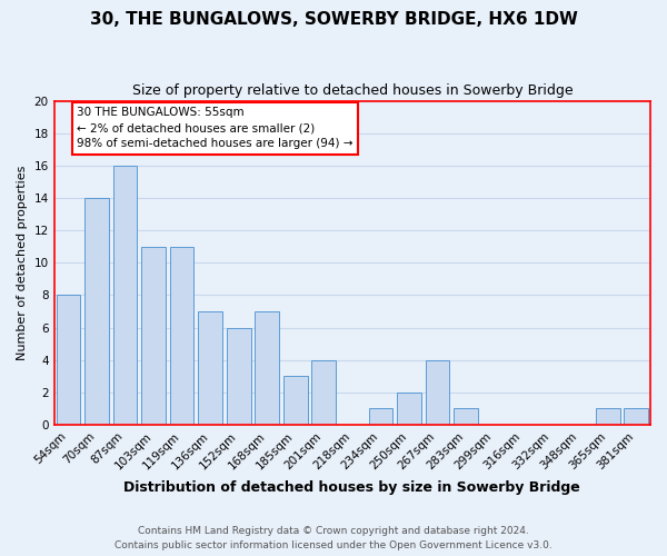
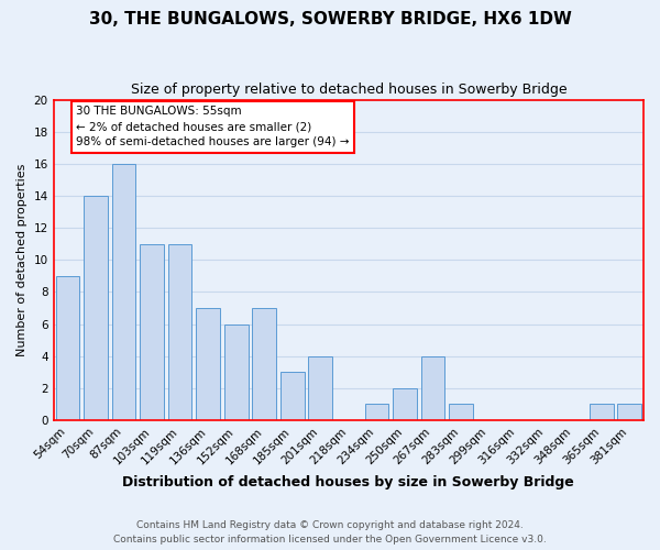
54sqm: 8 -> 9
